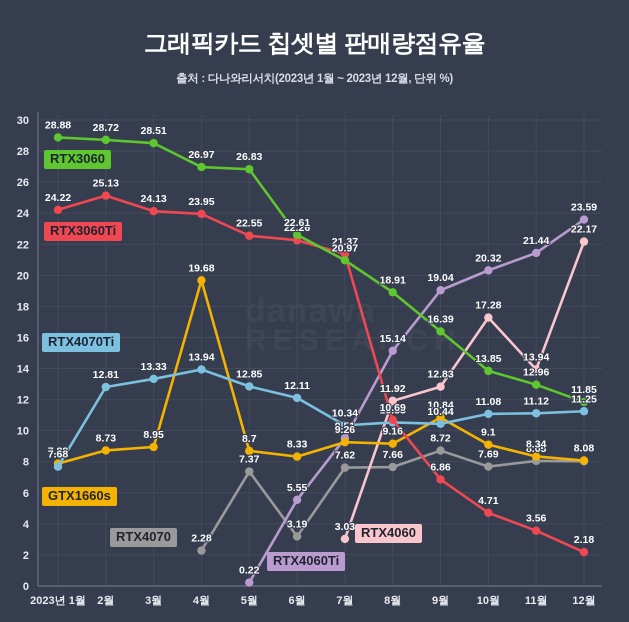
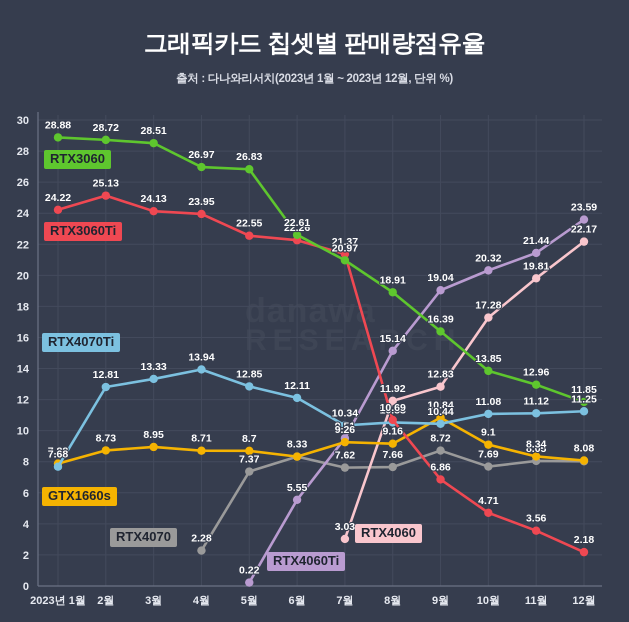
GTX1660s/4월: 19.68 -> 8.71
RTX4070/6월: 3.19 -> 8.33
RTX4060/11월: 13.94 -> 19.81
